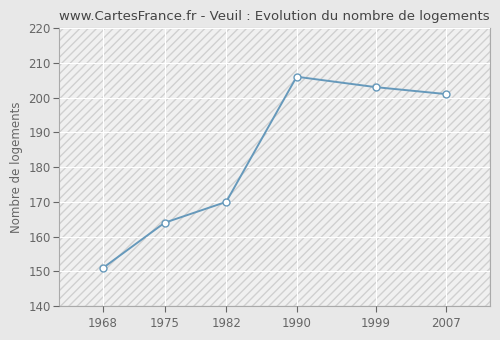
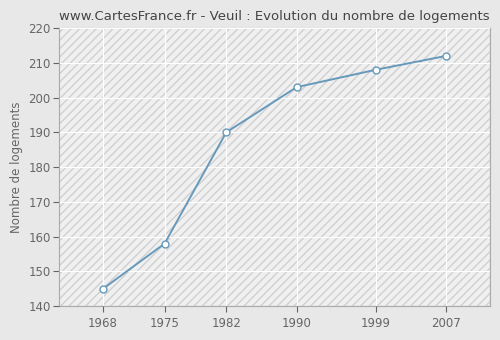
1968: 151 -> 145
1975: 164 -> 158
1982: 170 -> 190
1990: 206 -> 203
1999: 203 -> 208
2007: 201 -> 212
